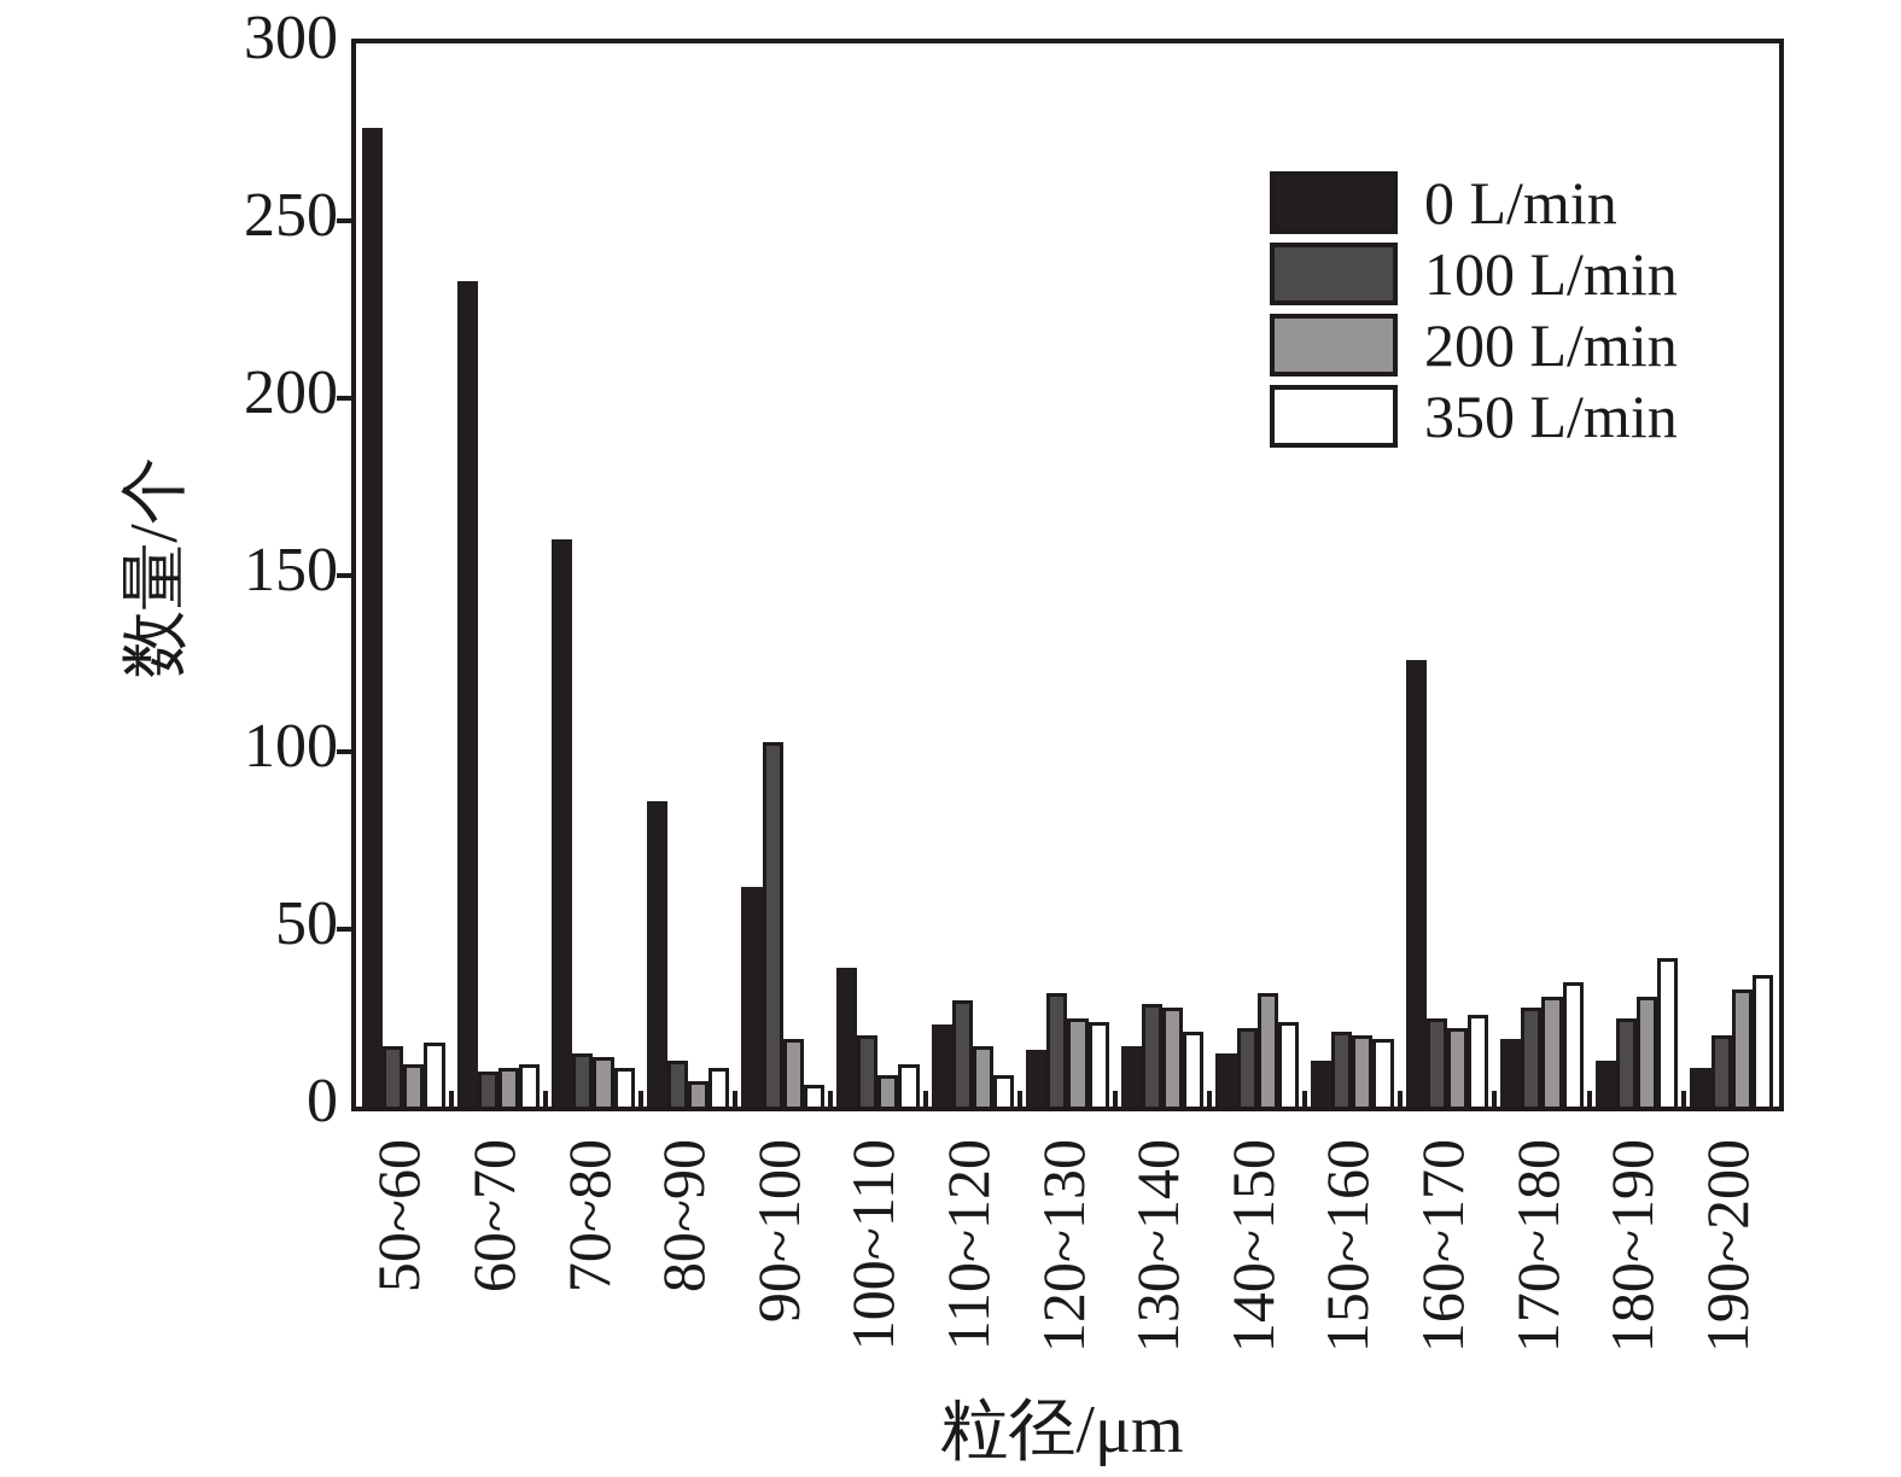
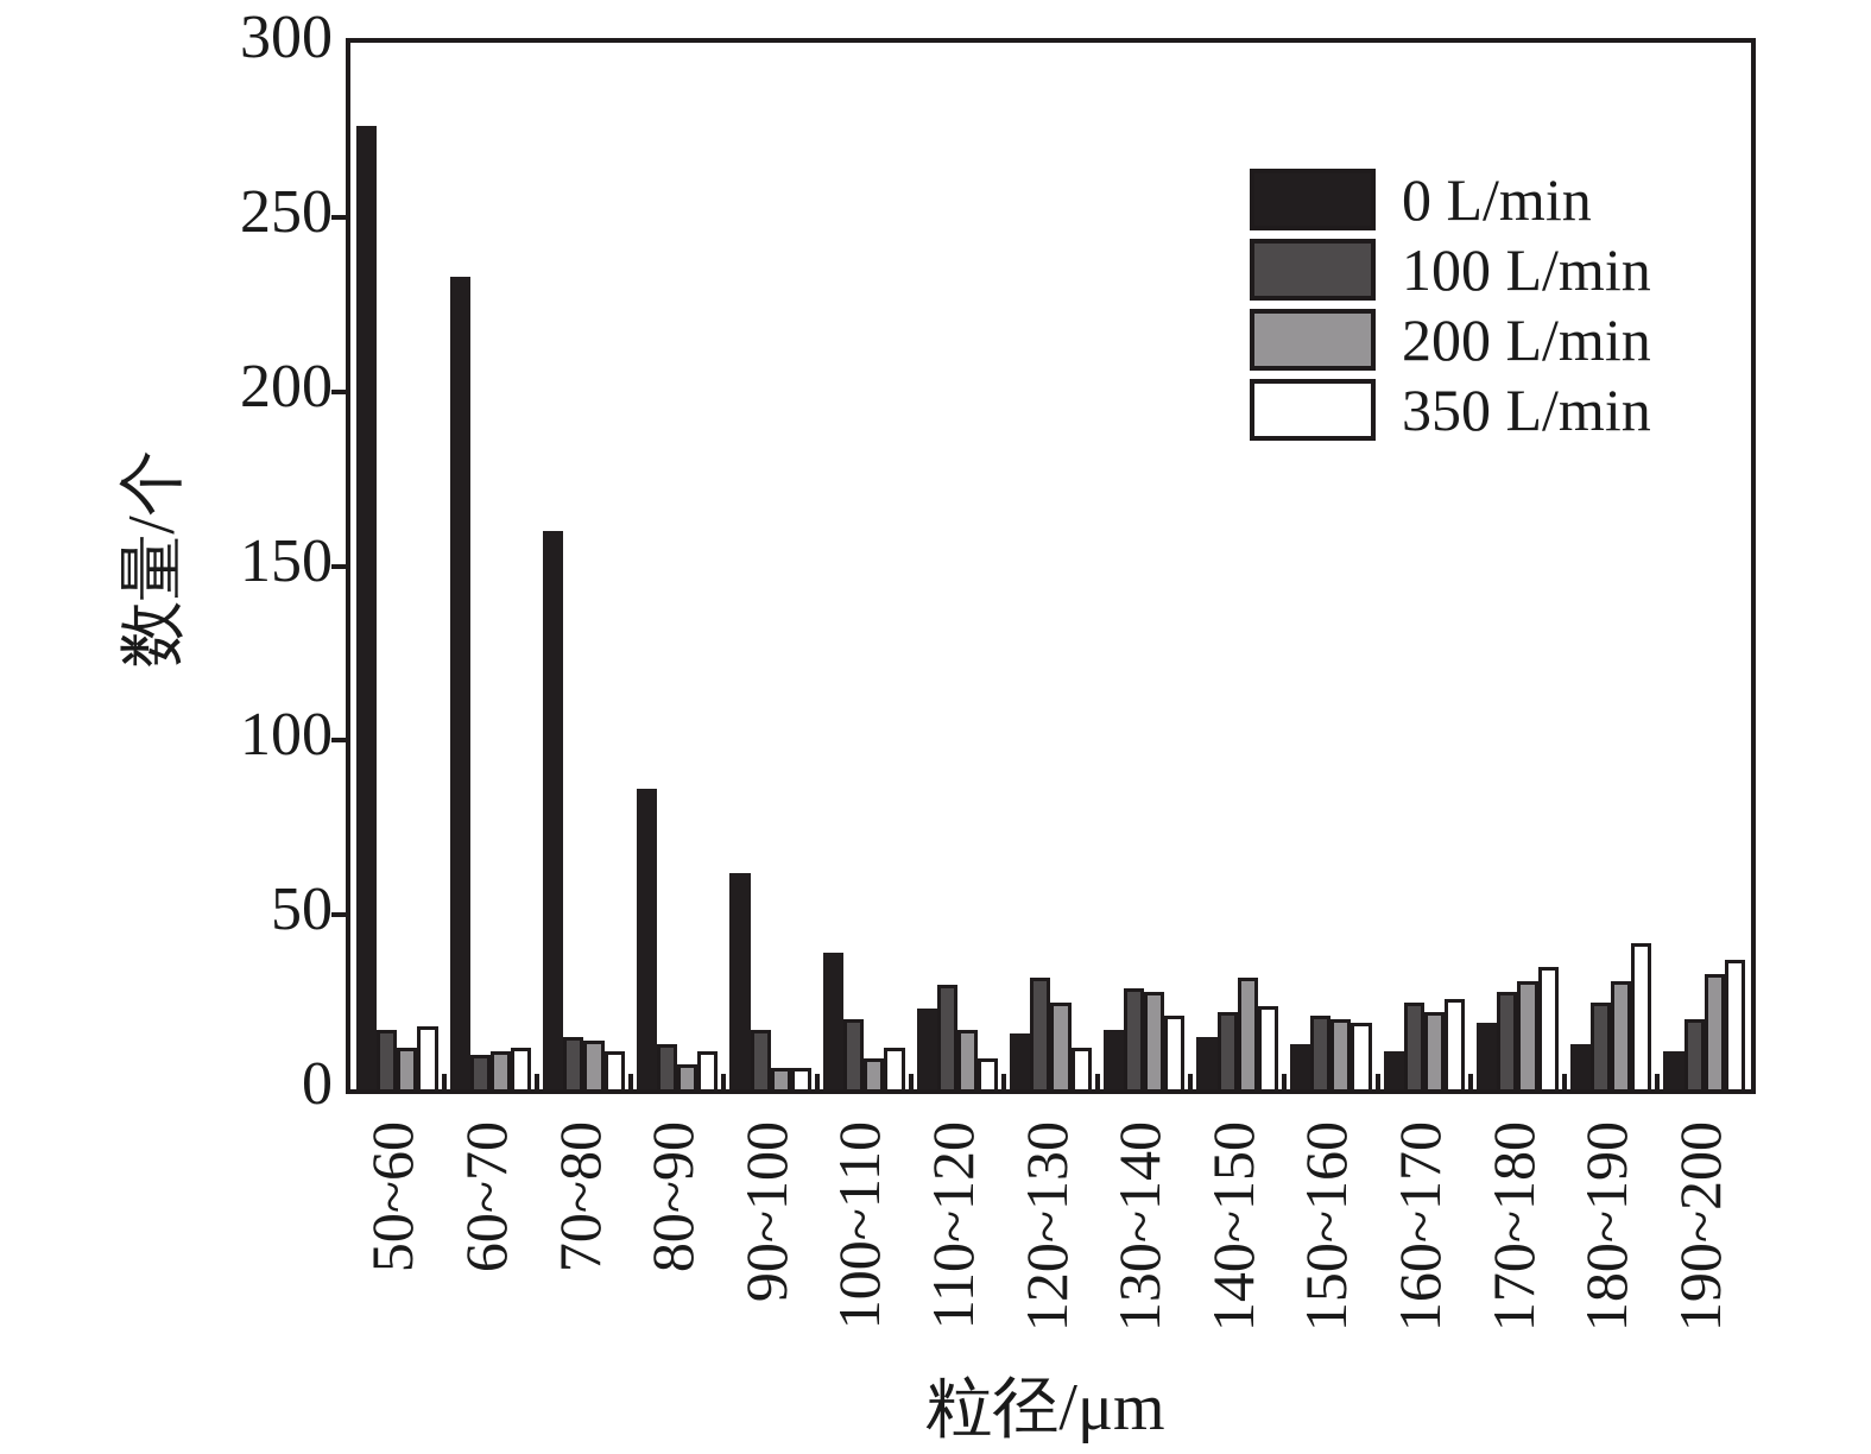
100 L/min/90~100: 103 -> 17
200 L/min/90~100: 19 -> 6
350 L/min/120~130: 24 -> 12
0 L/min/160~170: 126 -> 11
